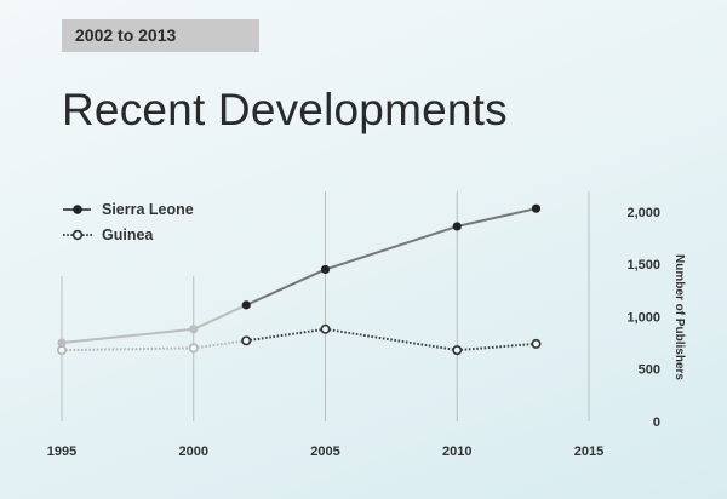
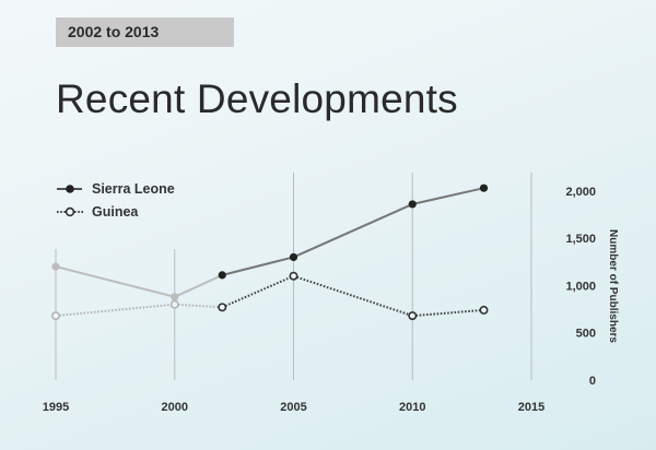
Sierra Leone/1995: 800 -> 1200
Guinea/2000: 700 -> 800
Sierra Leone/2005: 1400 -> 1300
Guinea/2005: 900 -> 1100
